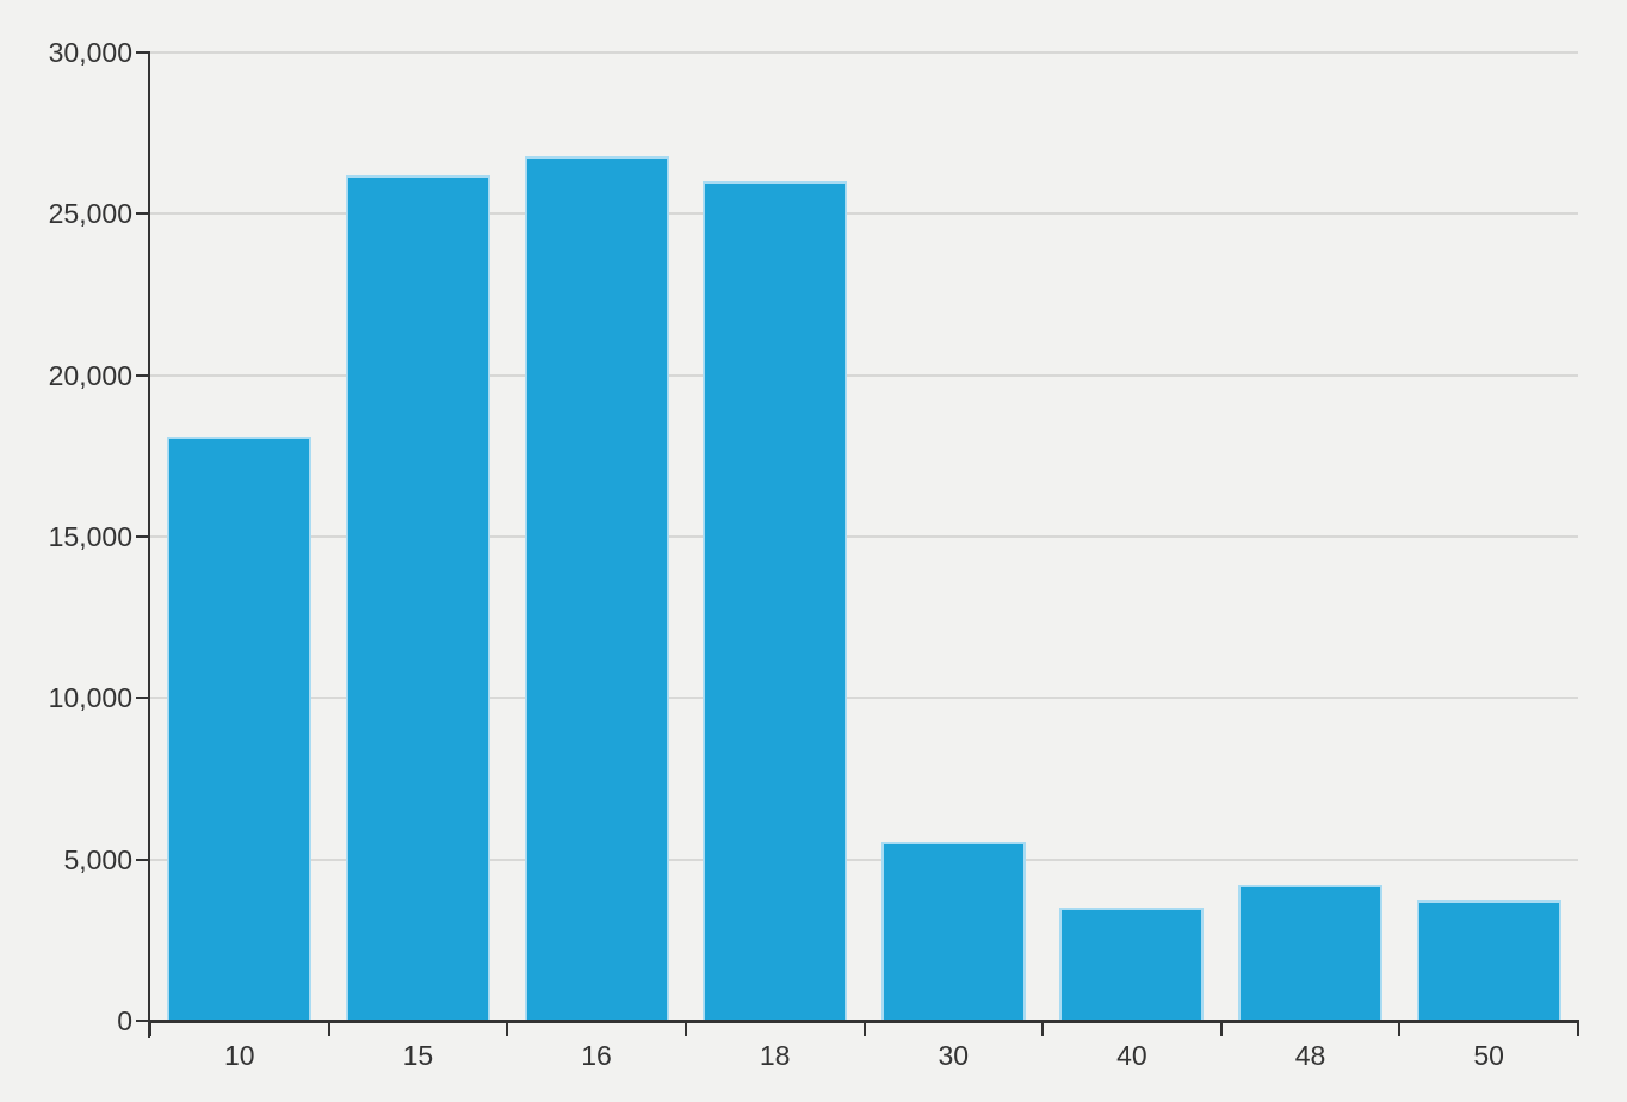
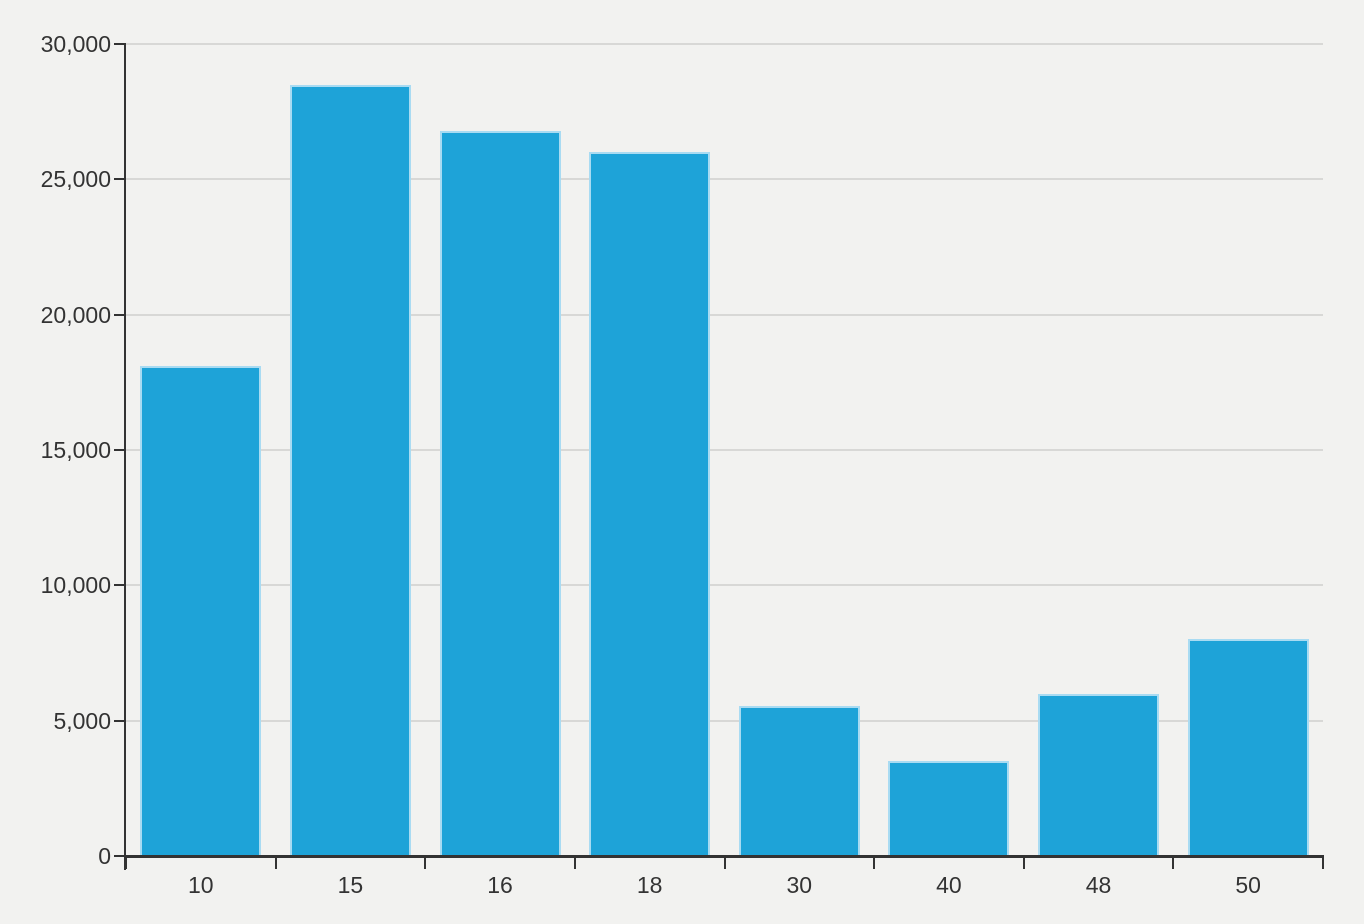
15: 26200 -> 28500
48: 4200 -> 6000
50: 3800 -> 8000
